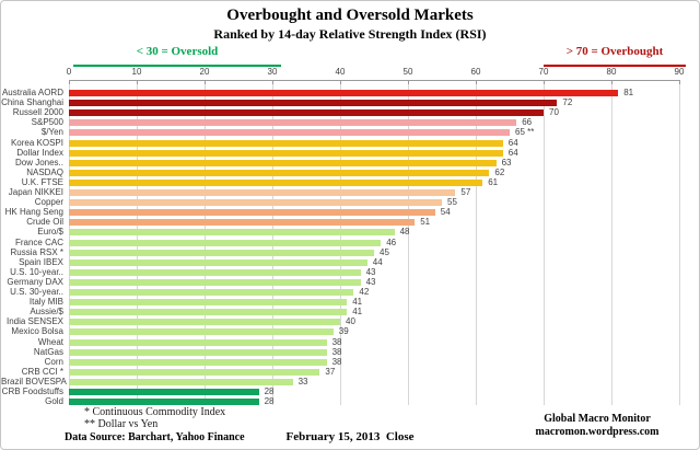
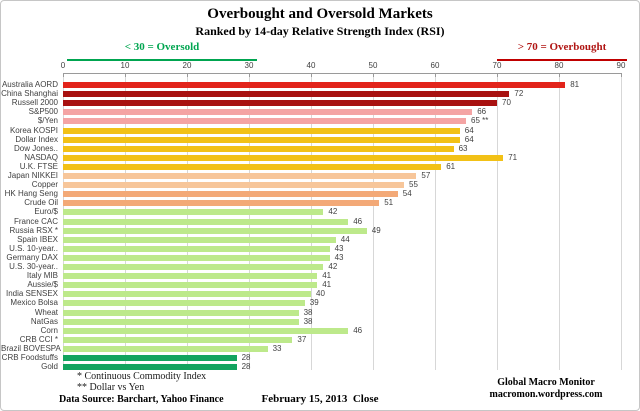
NASDAQ: 62 -> 71
Euro/$: 48 -> 42
Russia RSX *: 45 -> 49
Corn: 38 -> 46
